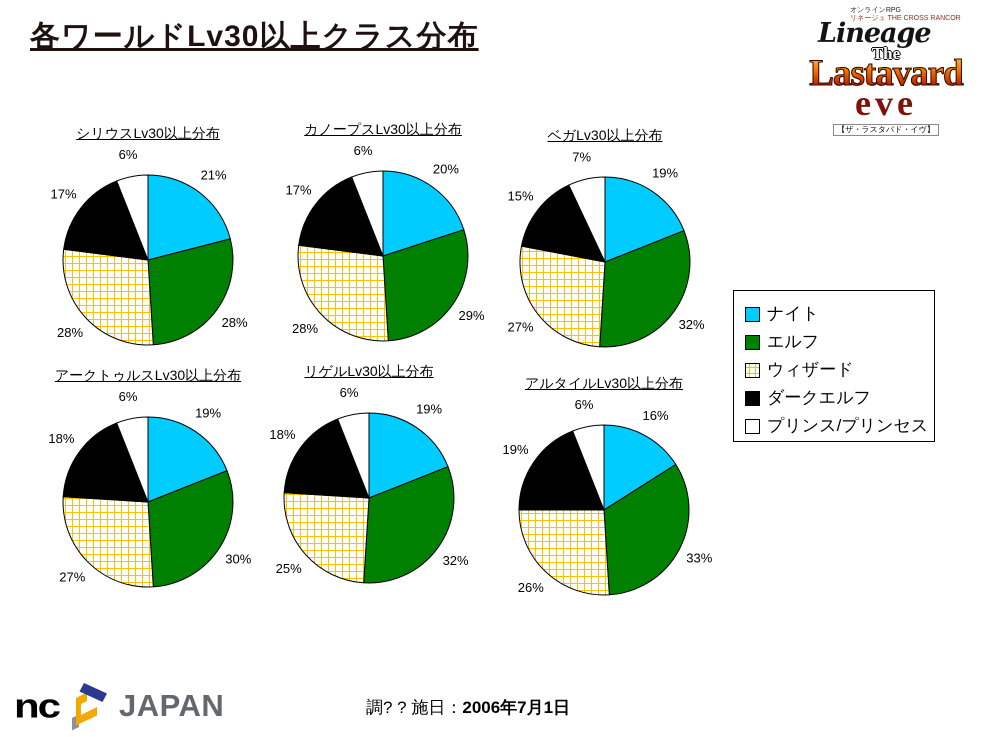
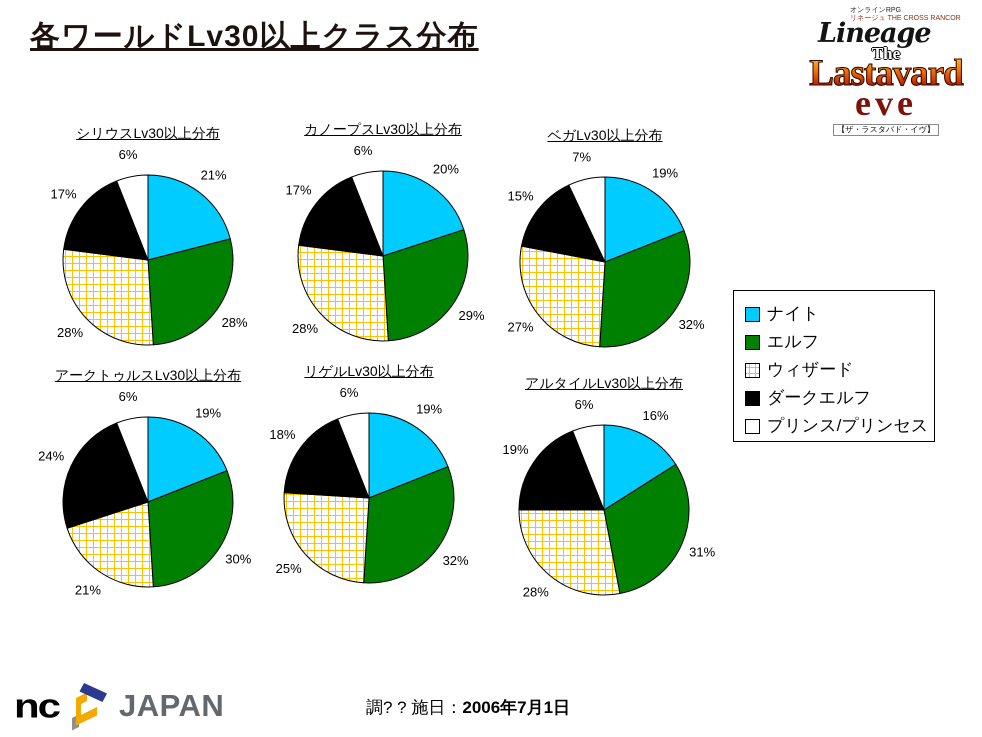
アークトゥルスLv30以上分布/ウィザード: 27% -> 21%
アークトゥルスLv30以上分布/ダークエルフ: 18% -> 24%
アルタイルLv30以上分布/エルフ: 33% -> 31%
アルタイルLv30以上分布/ウィザード: 26% -> 28%
